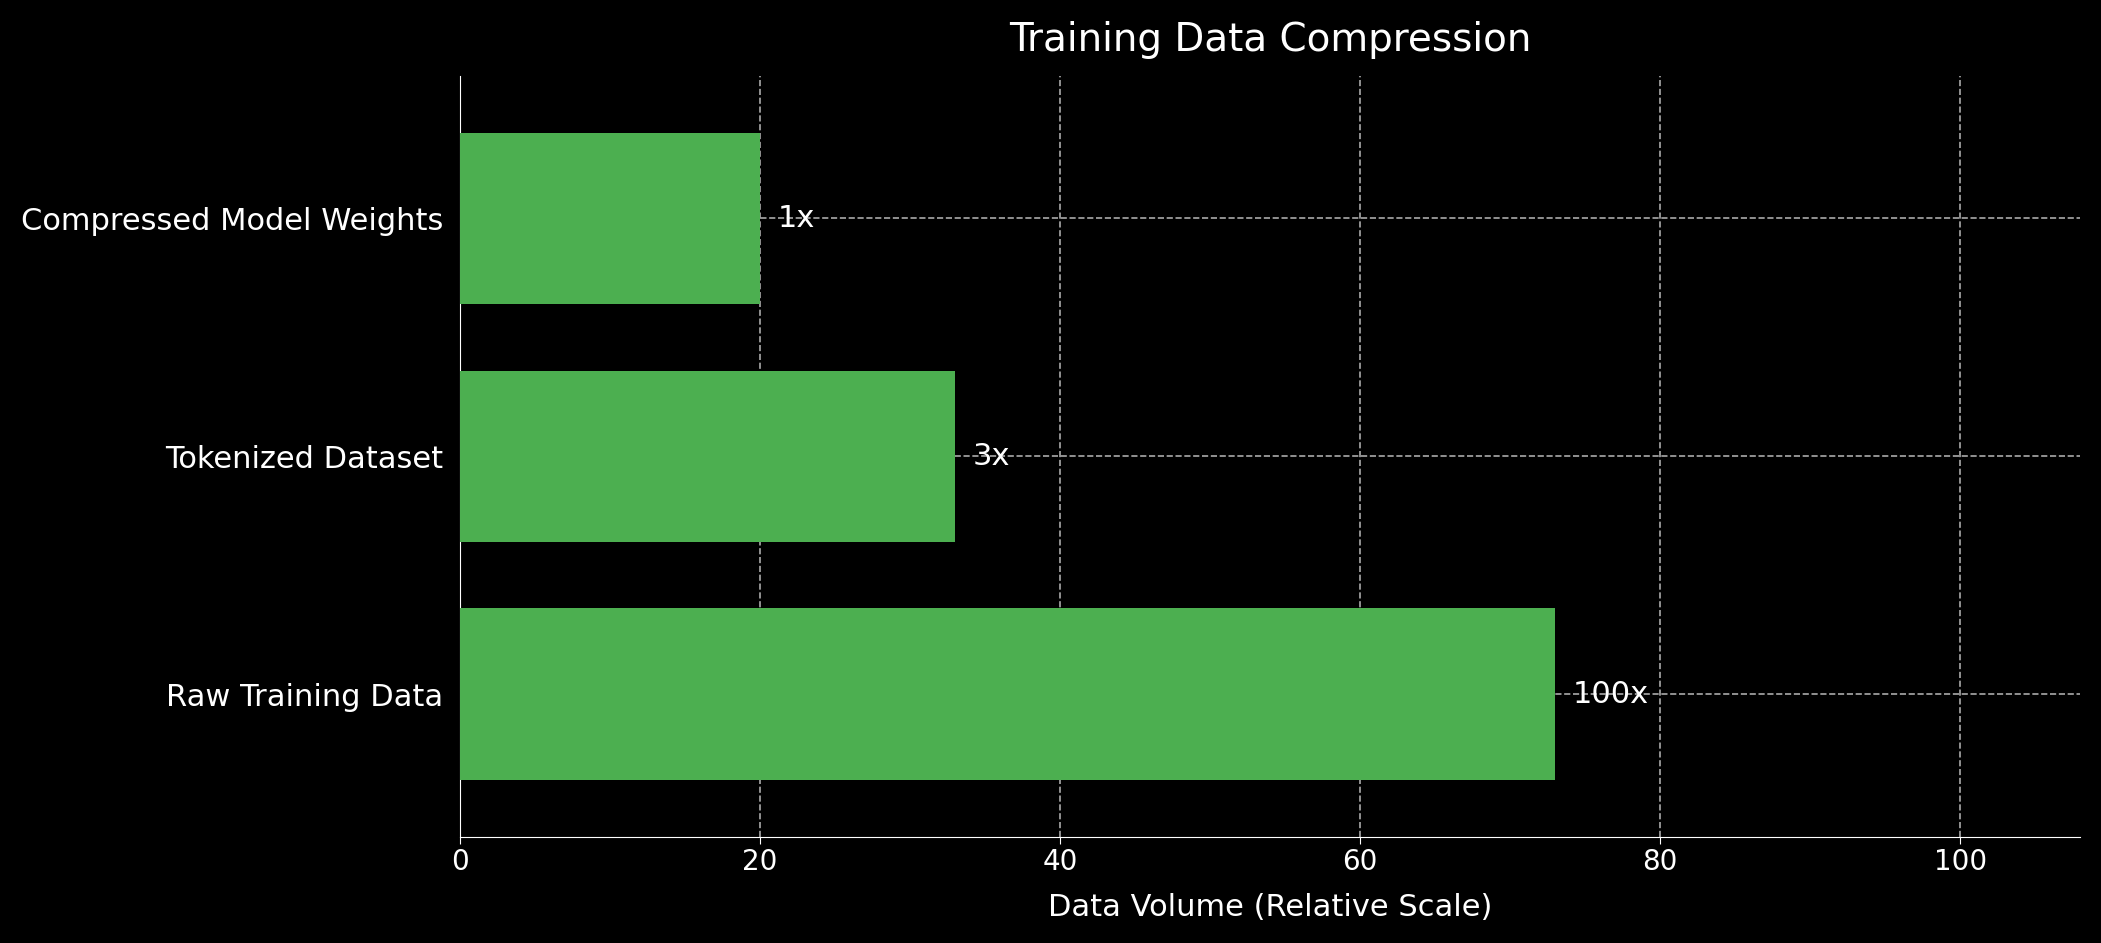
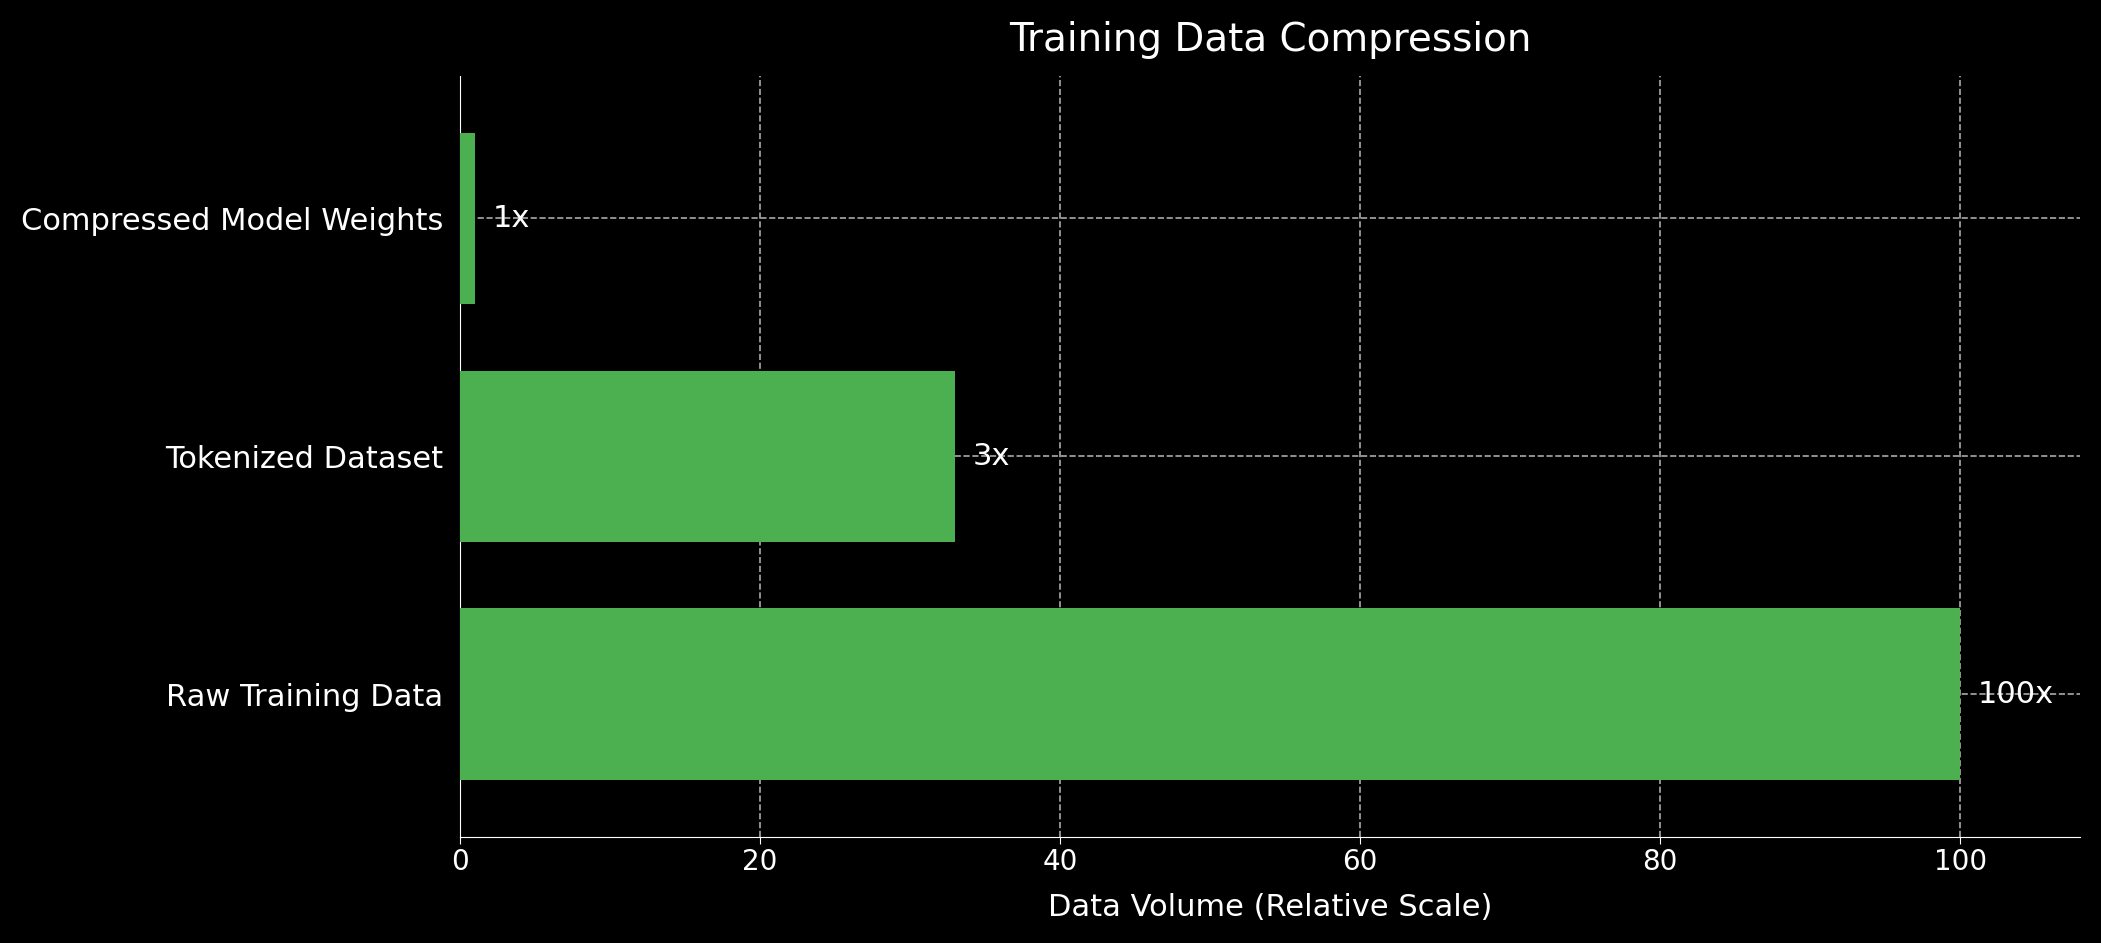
Compressed Model Weights: 20 -> 1
Raw Training Data: 73 -> 100
